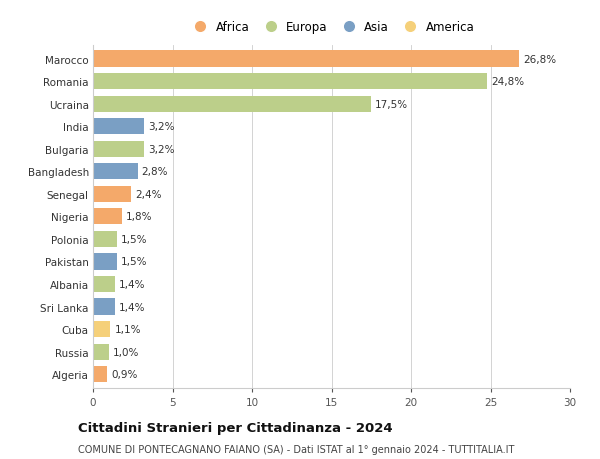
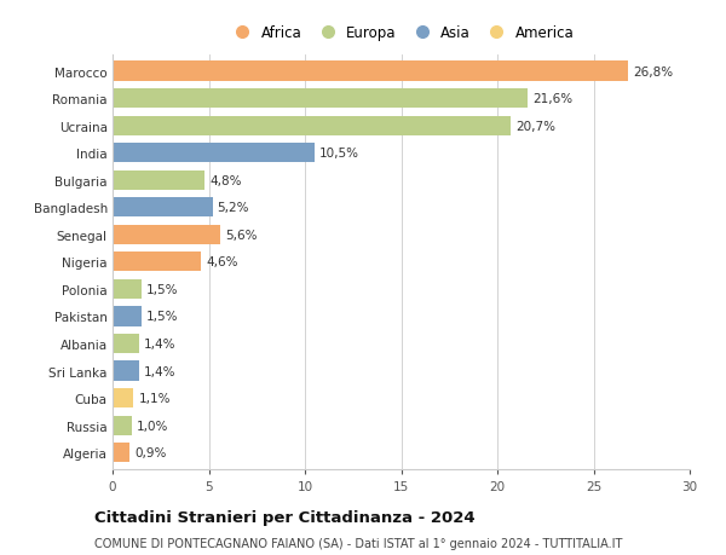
Romania: 24,8% -> 21,6%
Ucraina: 17,5% -> 20,7%
India: 3,2% -> 10,5%
Bulgaria: 3,2% -> 4,8%
Bangladesh: 2,8% -> 5,2%
Senegal: 2,4% -> 5,6%
Nigeria: 1,8% -> 4,6%
